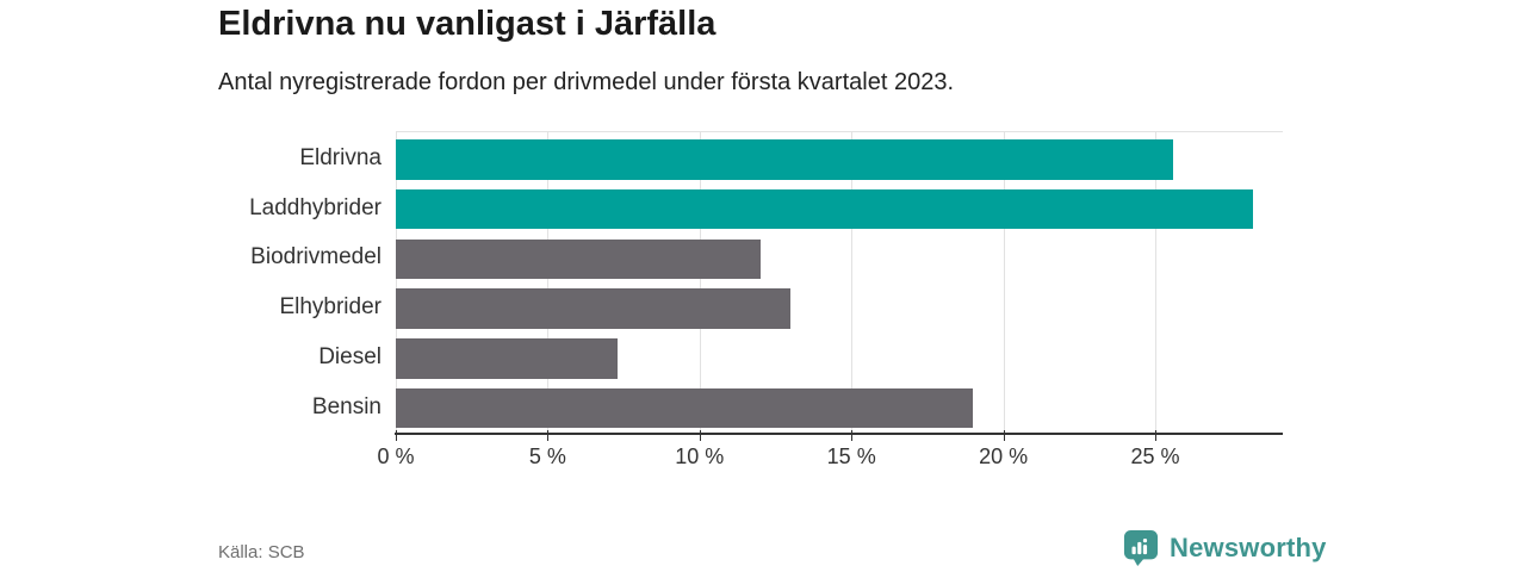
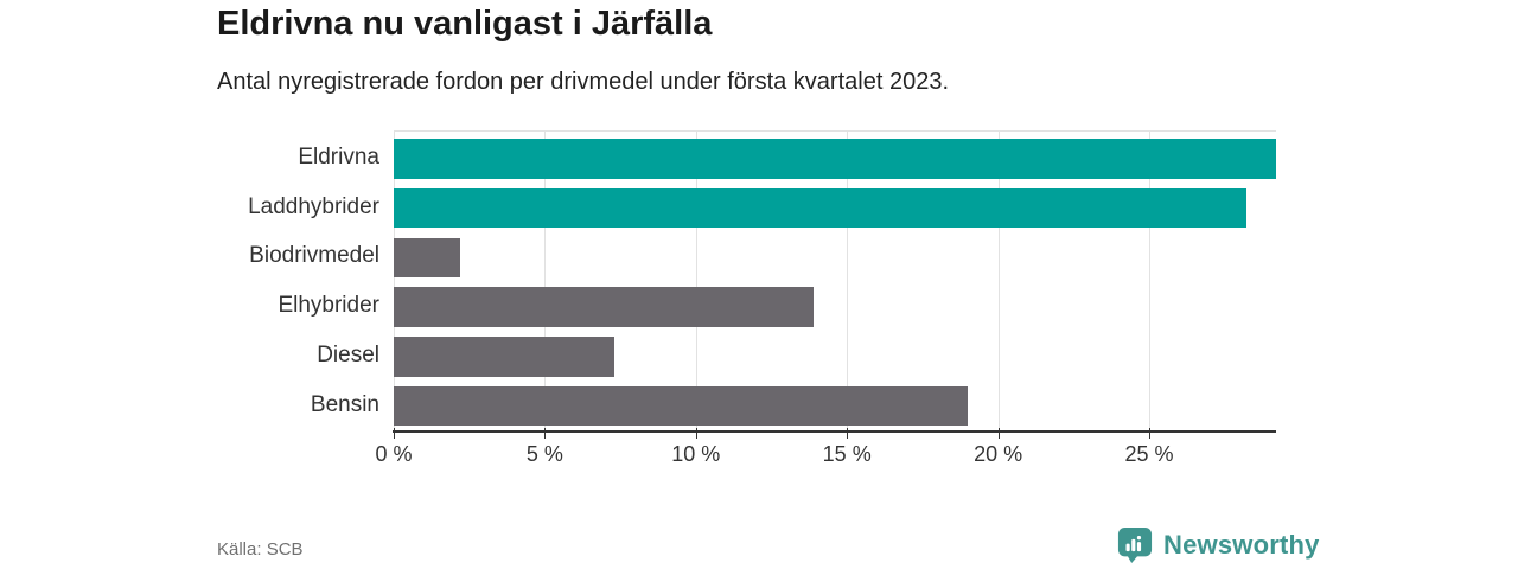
Eldrivna: 25.6% -> 29.2%
Biodrivmedel: 12.0% -> 2.2%
Elhybrider: 13.0% -> 13.9%
